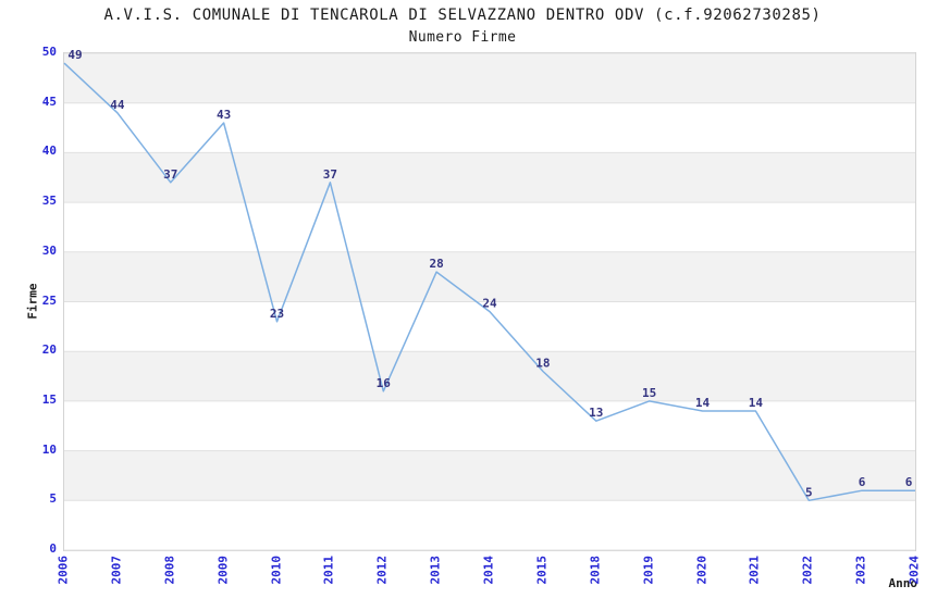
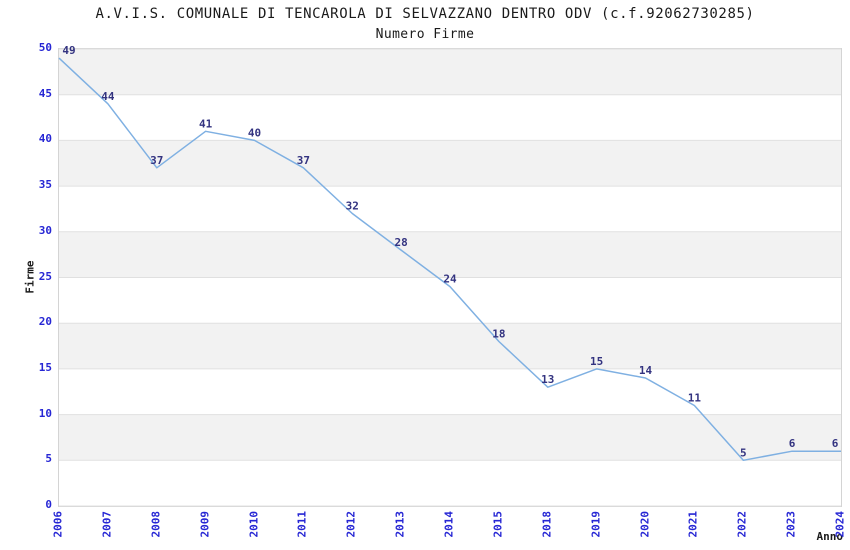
2009: 43 -> 41
2010: 23 -> 40
2012: 16 -> 32
2021: 14 -> 11
